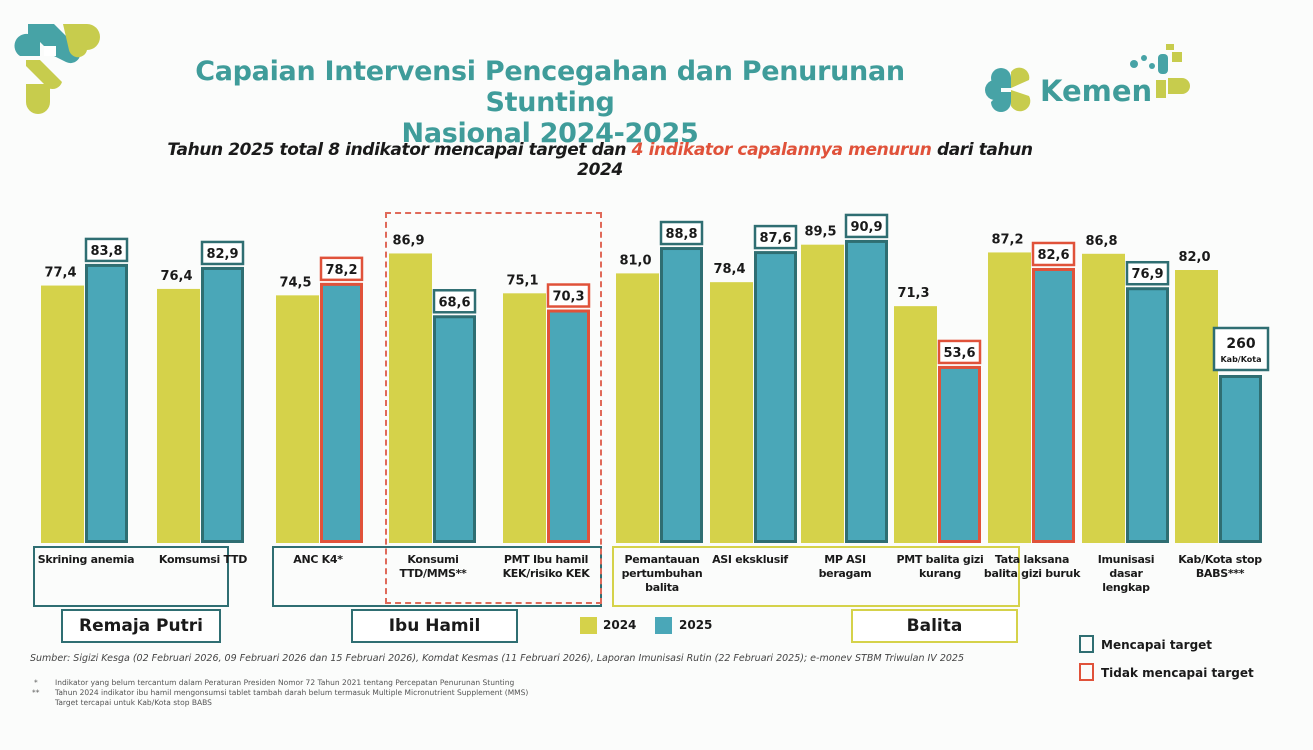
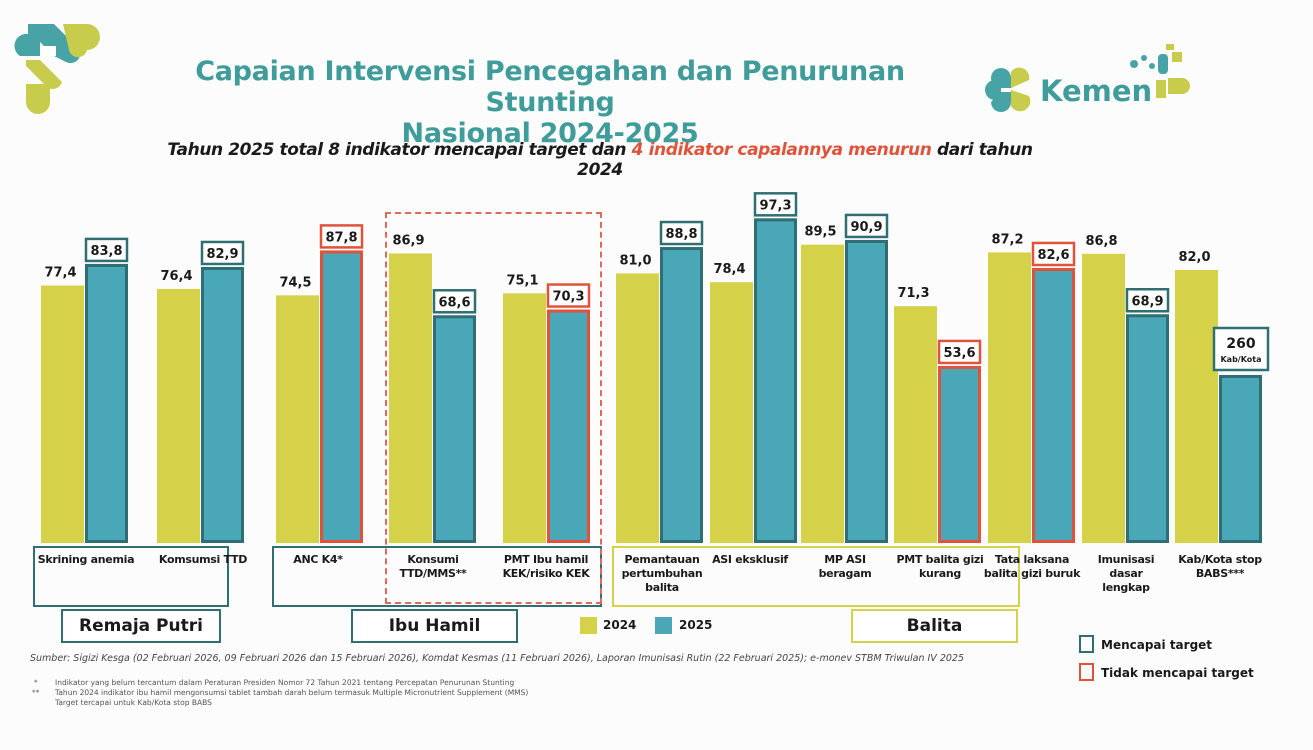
2025/ANC K4*: 78,2 -> 87,8
2025/ASI eksklusif: 87,6 -> 97,3
2025/Imunisasi dasar lengkap: 76,9 -> 68,9
